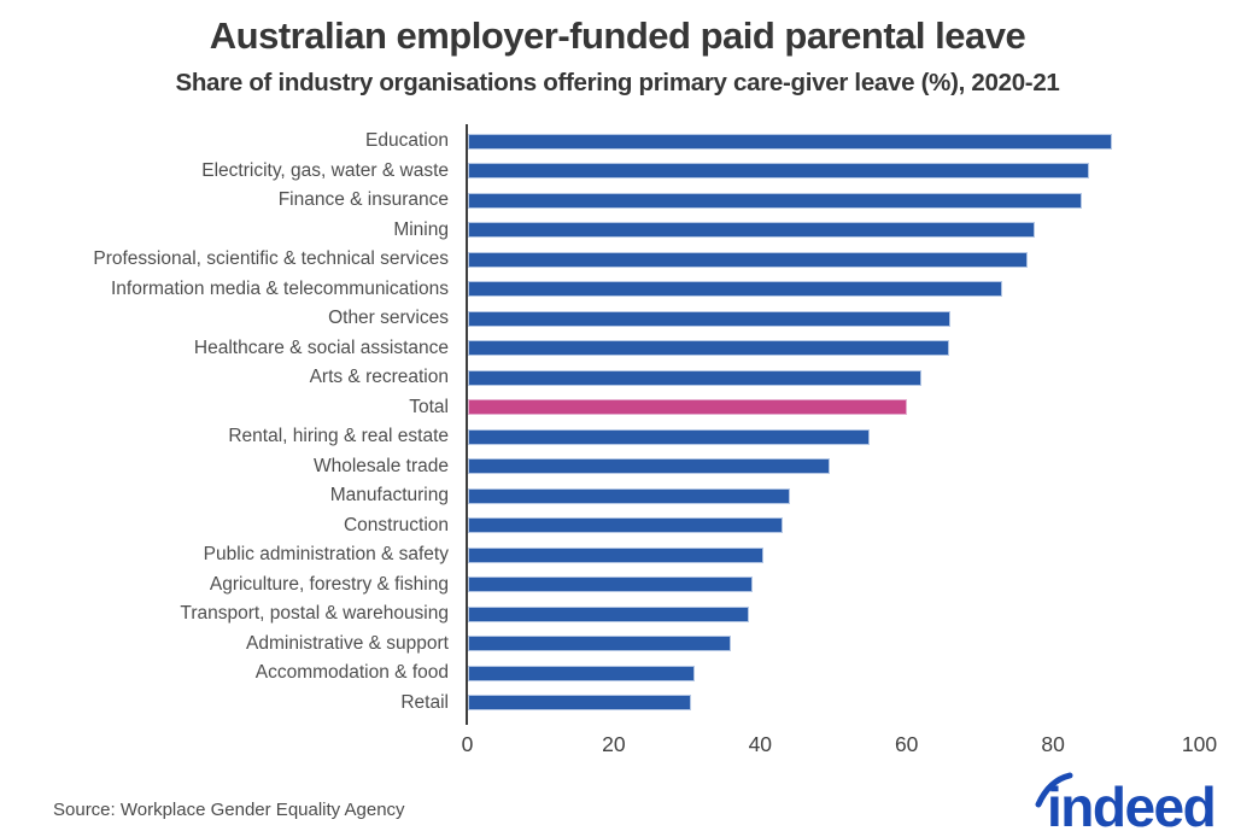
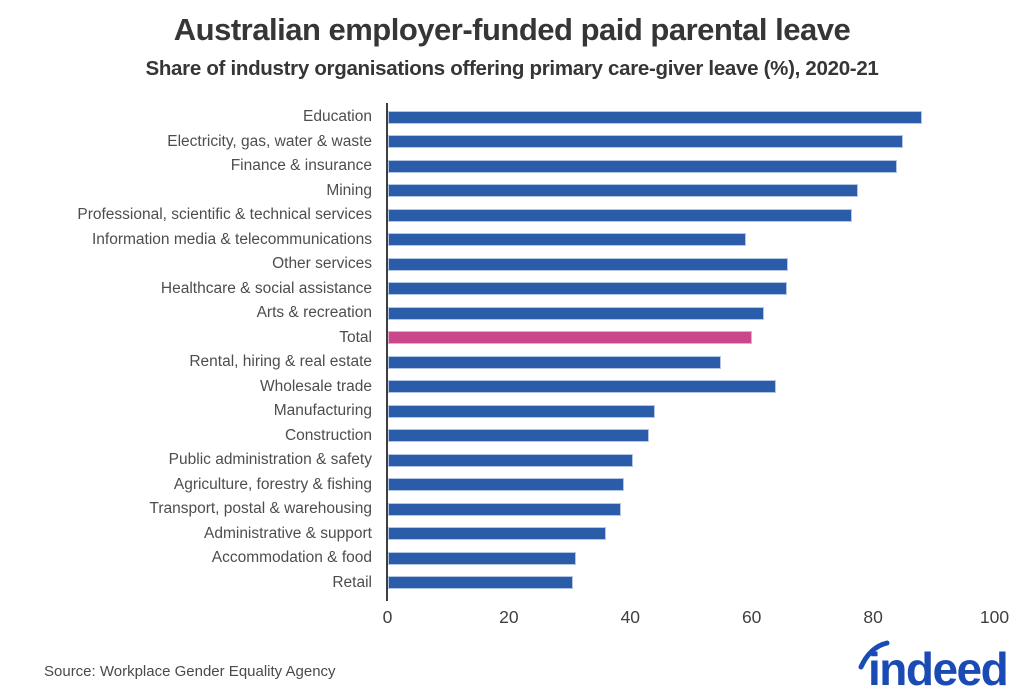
Information media & telecommunications: 73 -> 59
Wholesale trade: 50 -> 64
